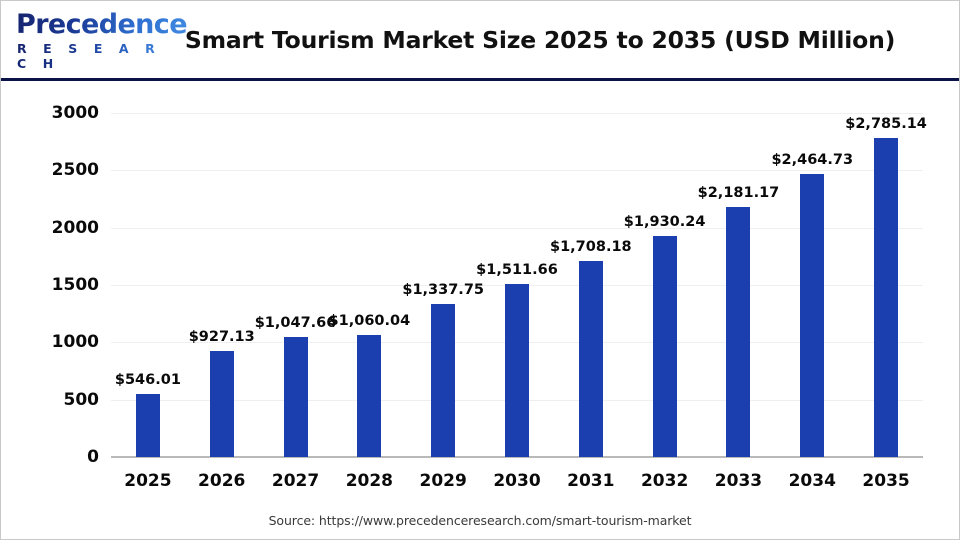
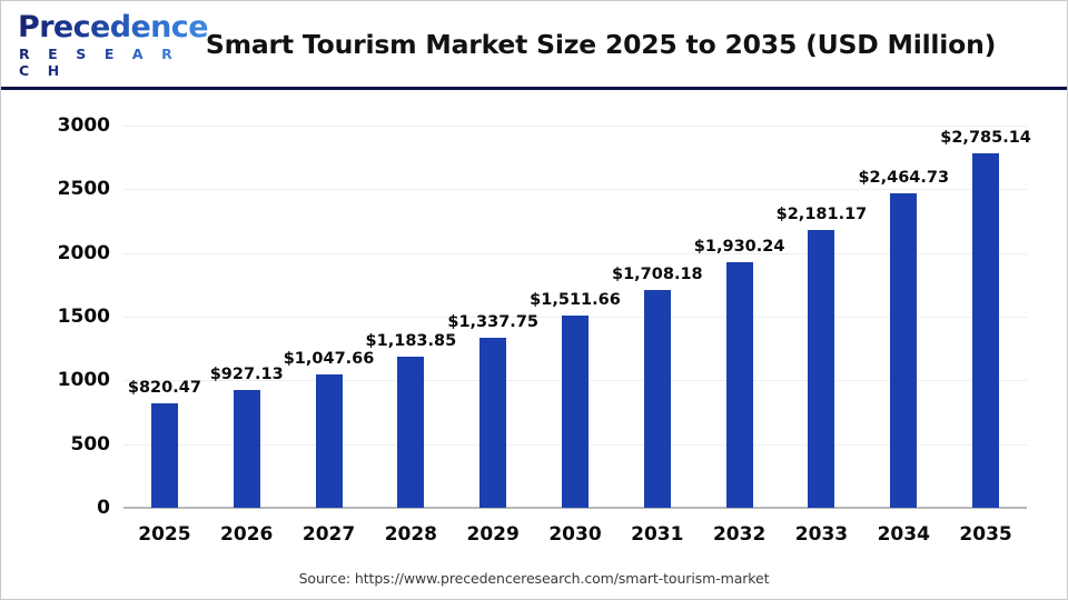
2025: $546.01 -> $820.47
2028: $1,060.04 -> $1,183.85
